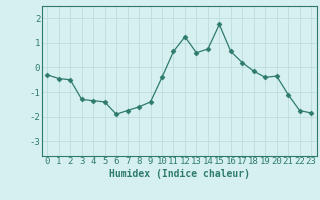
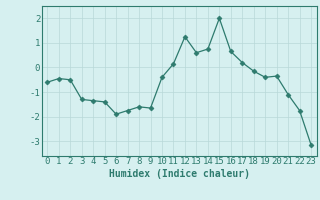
0: -0.30 -> -0.60
9: -1.40 -> -1.65
11: 0.65 -> 0.15
15: 1.75 -> 2.00
23: -1.85 -> -3.15
